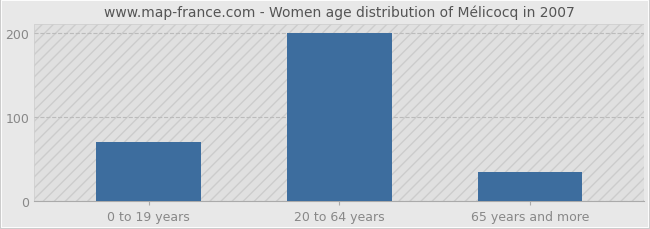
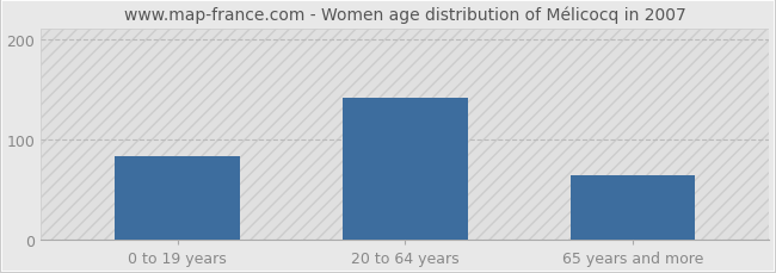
0 to 19 years: 70 -> 84
20 to 64 years: 200 -> 142
65 years and more: 35 -> 64
